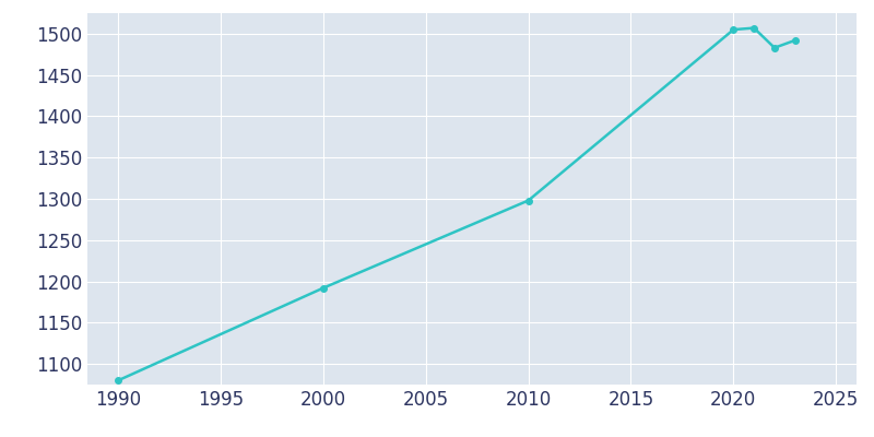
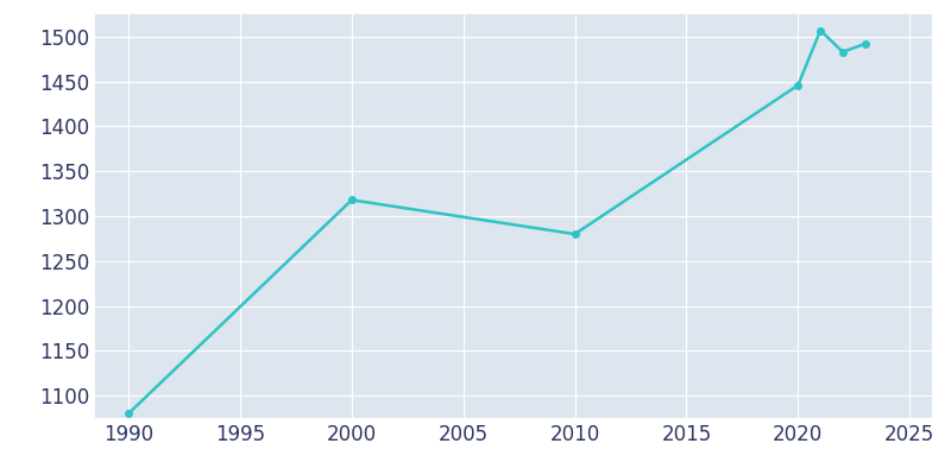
2000: 1192 -> 1318
2010: 1298 -> 1280
2020: 1505 -> 1446
